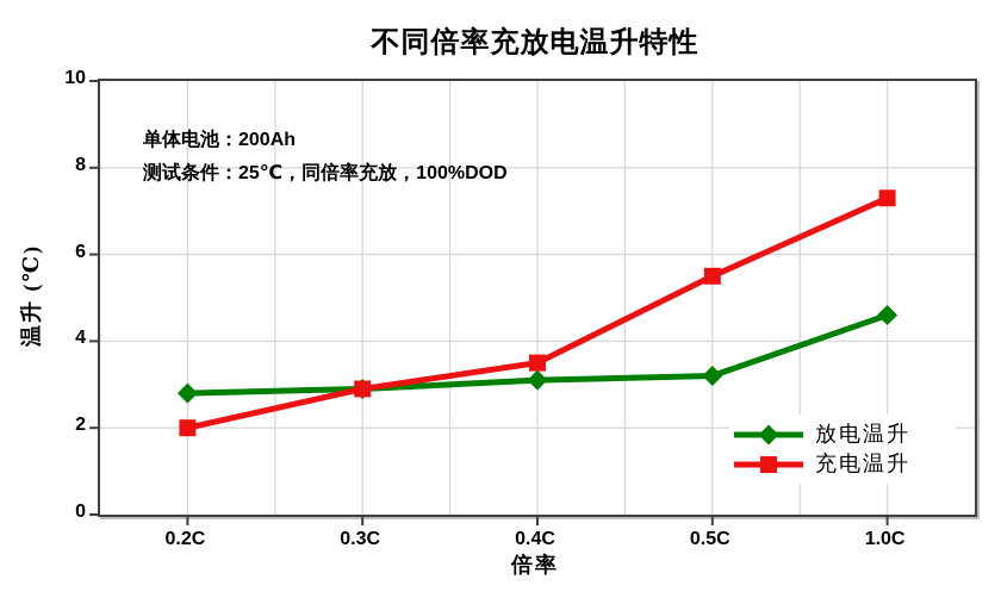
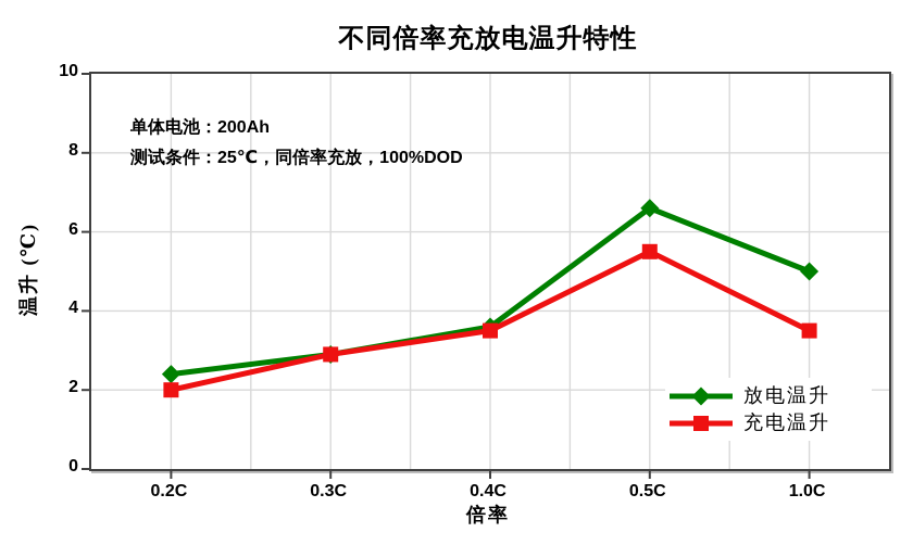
放电温升/0.2C: 2.8 -> 2.4
放电温升/0.4C: 3.1 -> 3.6
放电温升/0.5C: 3.2 -> 6.6
放电温升/1.0C: 4.6 -> 5.0
充电温升/1.0C: 7.3 -> 3.5
